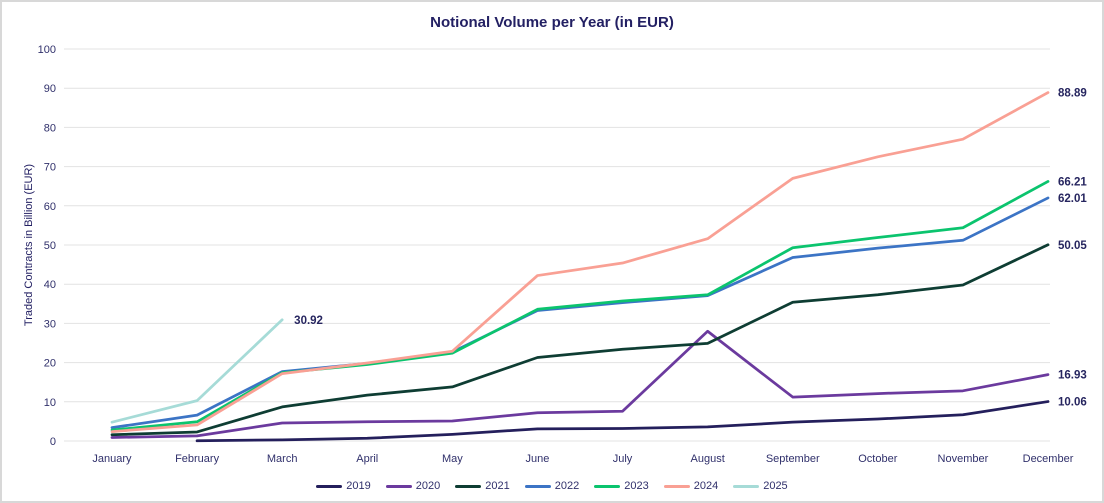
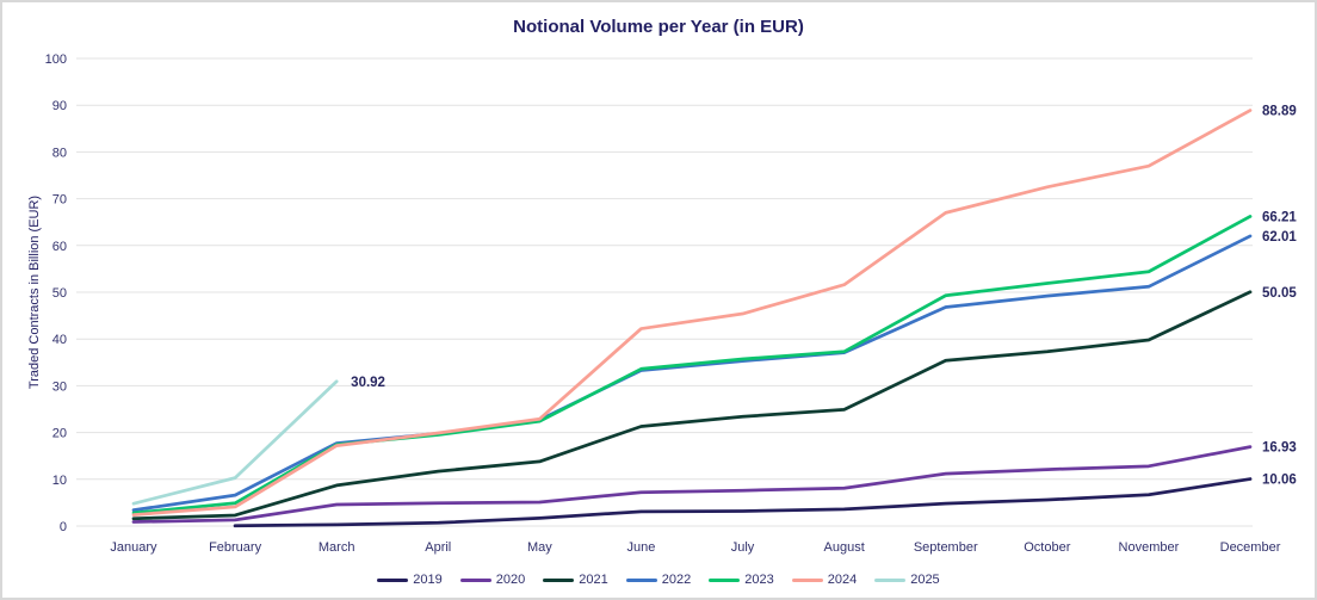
2020/August: 28 -> 8
